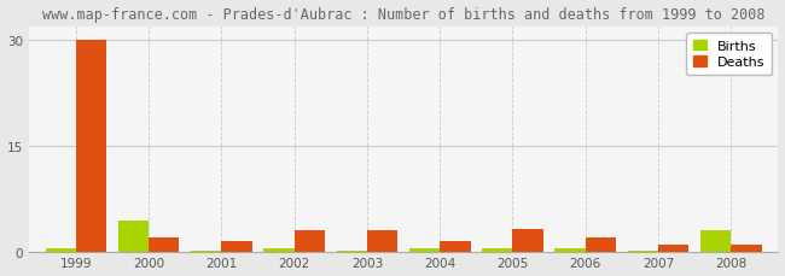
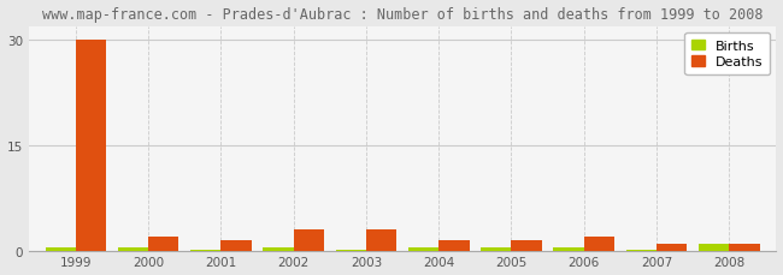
Births/2000: 4.4 -> 0.5
Deaths/2005: 3.2 -> 1.5
Births/2008: 3.0 -> 1.0
